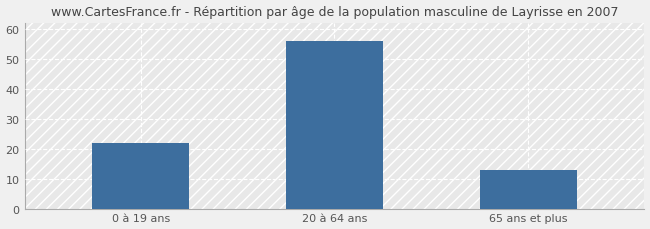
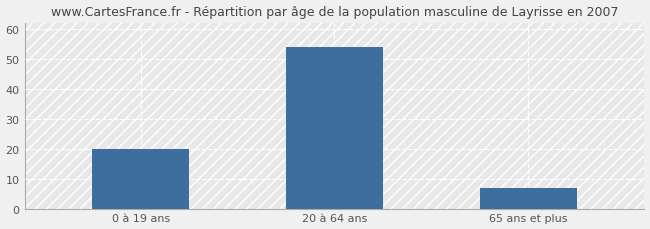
0 à 19 ans: 22 -> 20
20 à 64 ans: 56 -> 54
65 ans et plus: 13 -> 7
